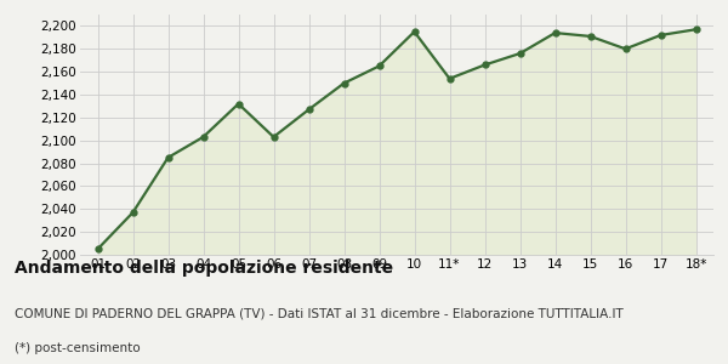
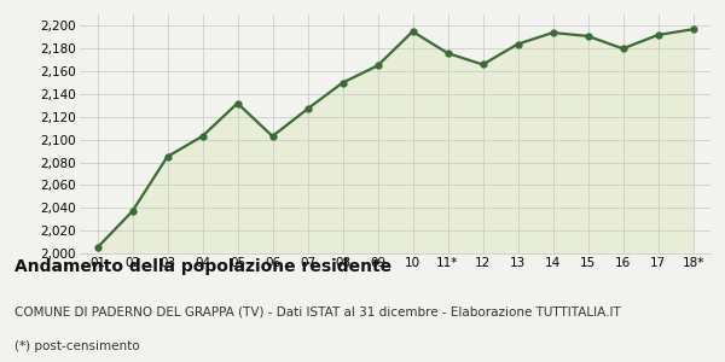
11*: 2,154 -> 2,176
13: 2,176 -> 2,184
